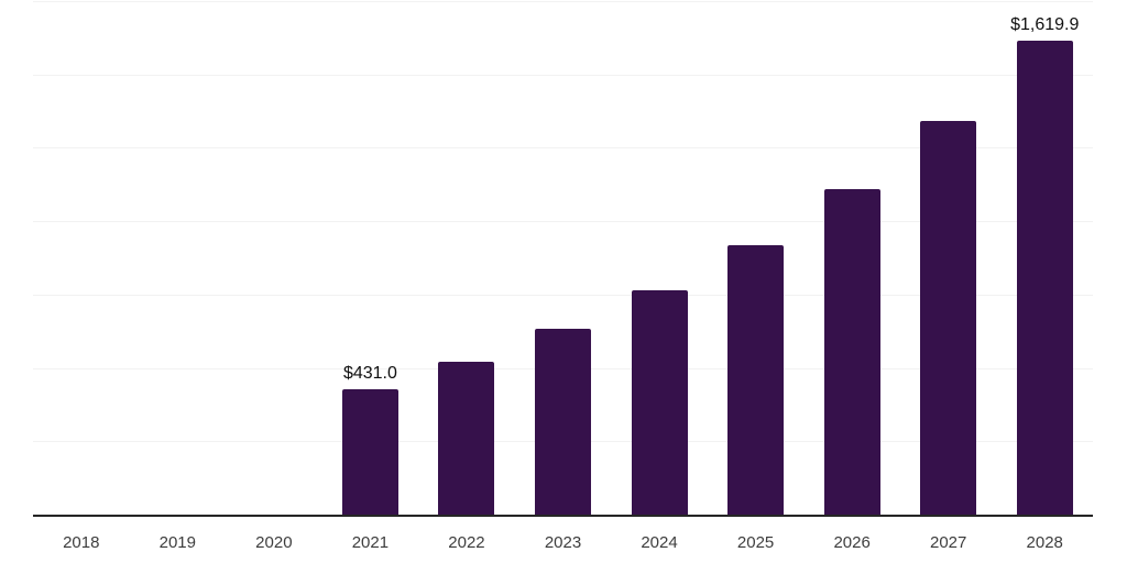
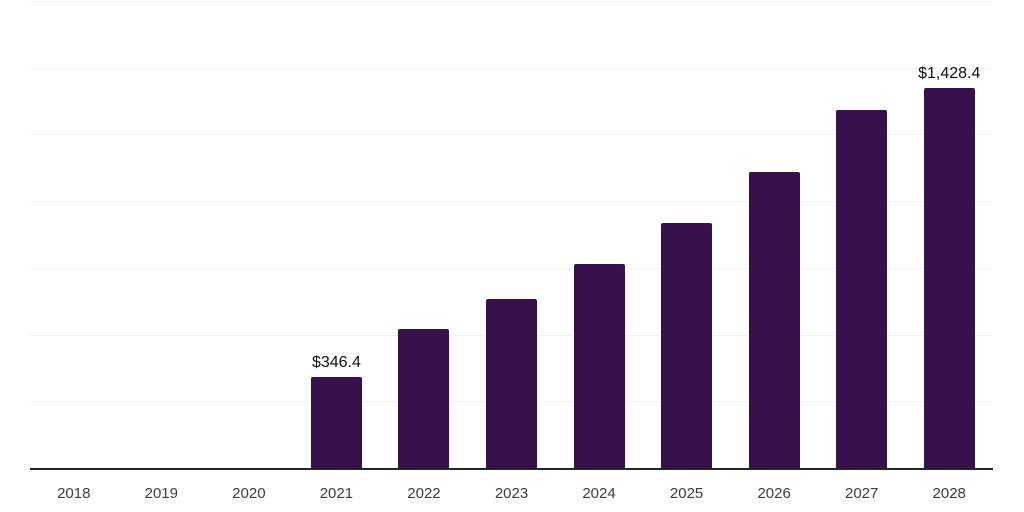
2021: $431.0 -> $346.4
2028: $1,619.9 -> $1,428.4
